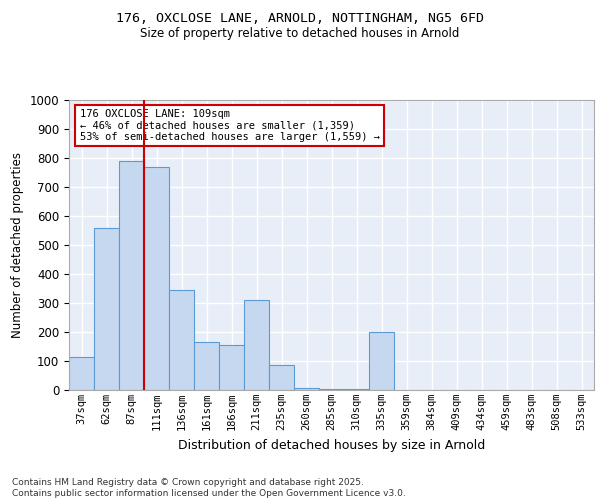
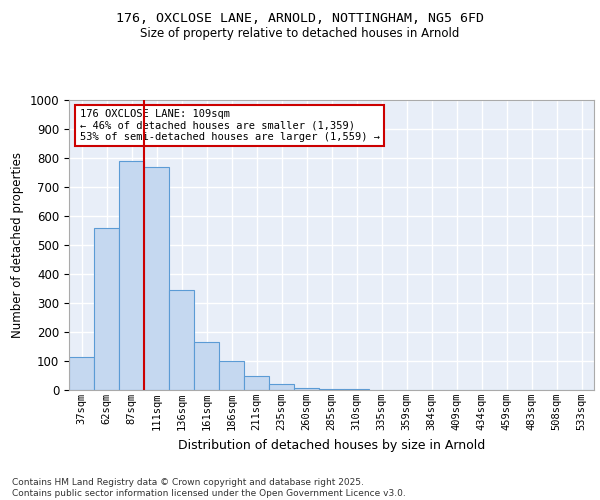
186sqm: 155 -> 100
211sqm: 310 -> 50
235sqm: 85 -> 20
335sqm: 200 -> 1
